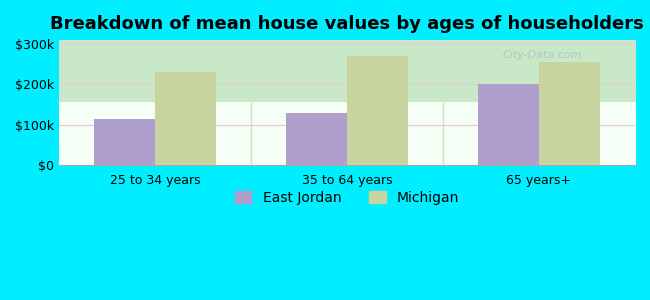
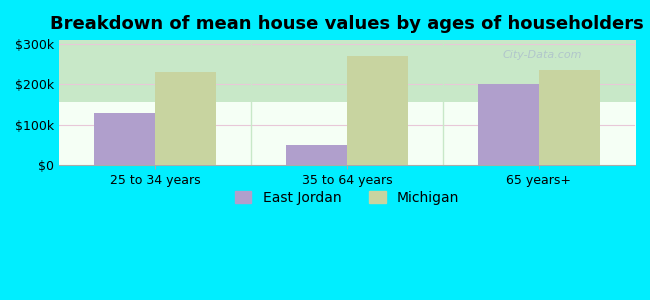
East Jordan/25 to 34 years: $115k -> $130k
East Jordan/35 to 64 years: $130k -> $50k
Michigan/65 years+: $255k -> $235k
